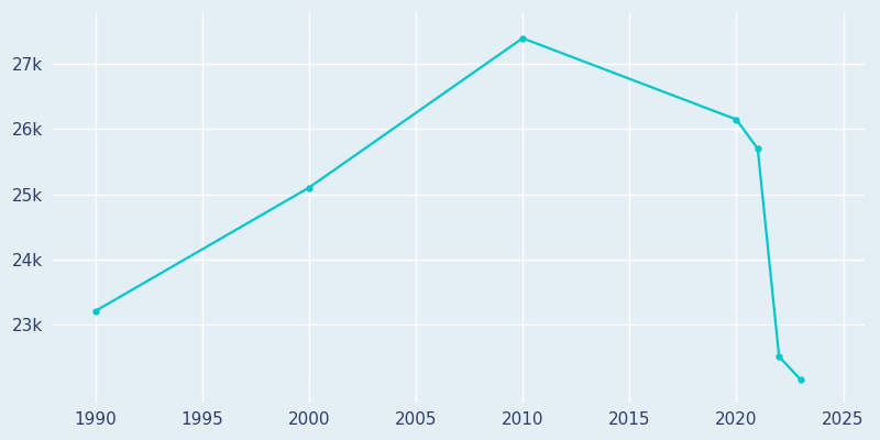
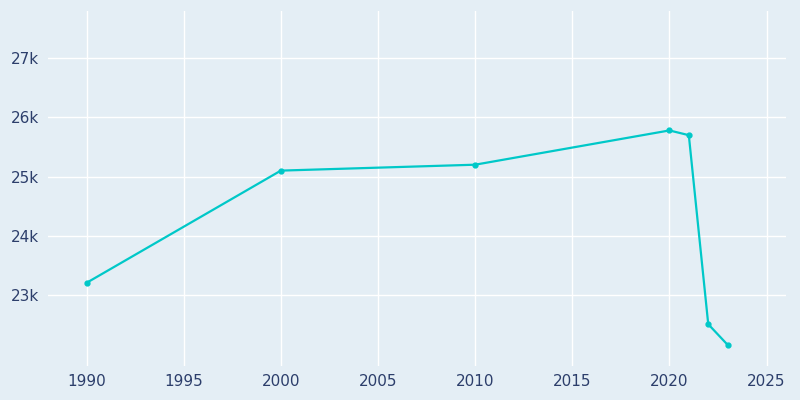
2010: 27.40k -> 25.20k
2020: 26.15k -> 25.78k
